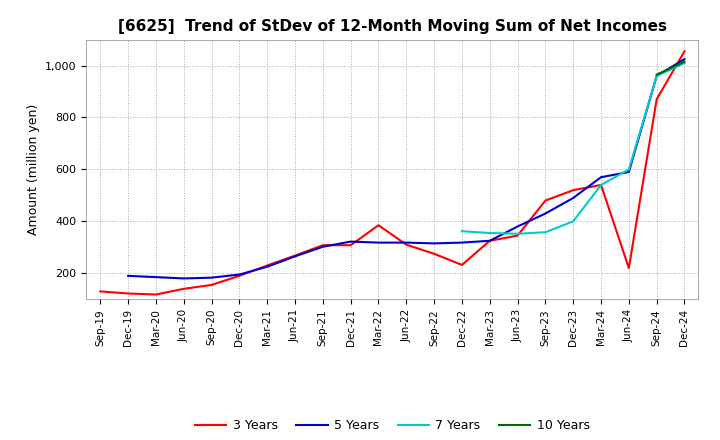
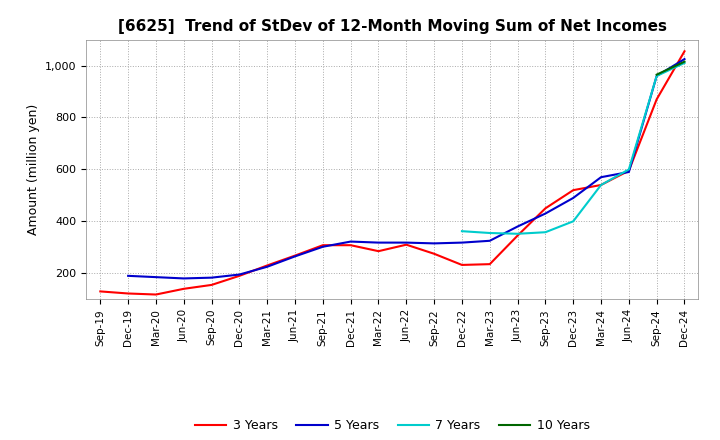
3 Years/Mar-22: 385 -> 285
3 Years/Mar-23: 325 -> 235
3 Years/Sep-23: 480 -> 450
3 Years/Jun-24: 220 -> 595
